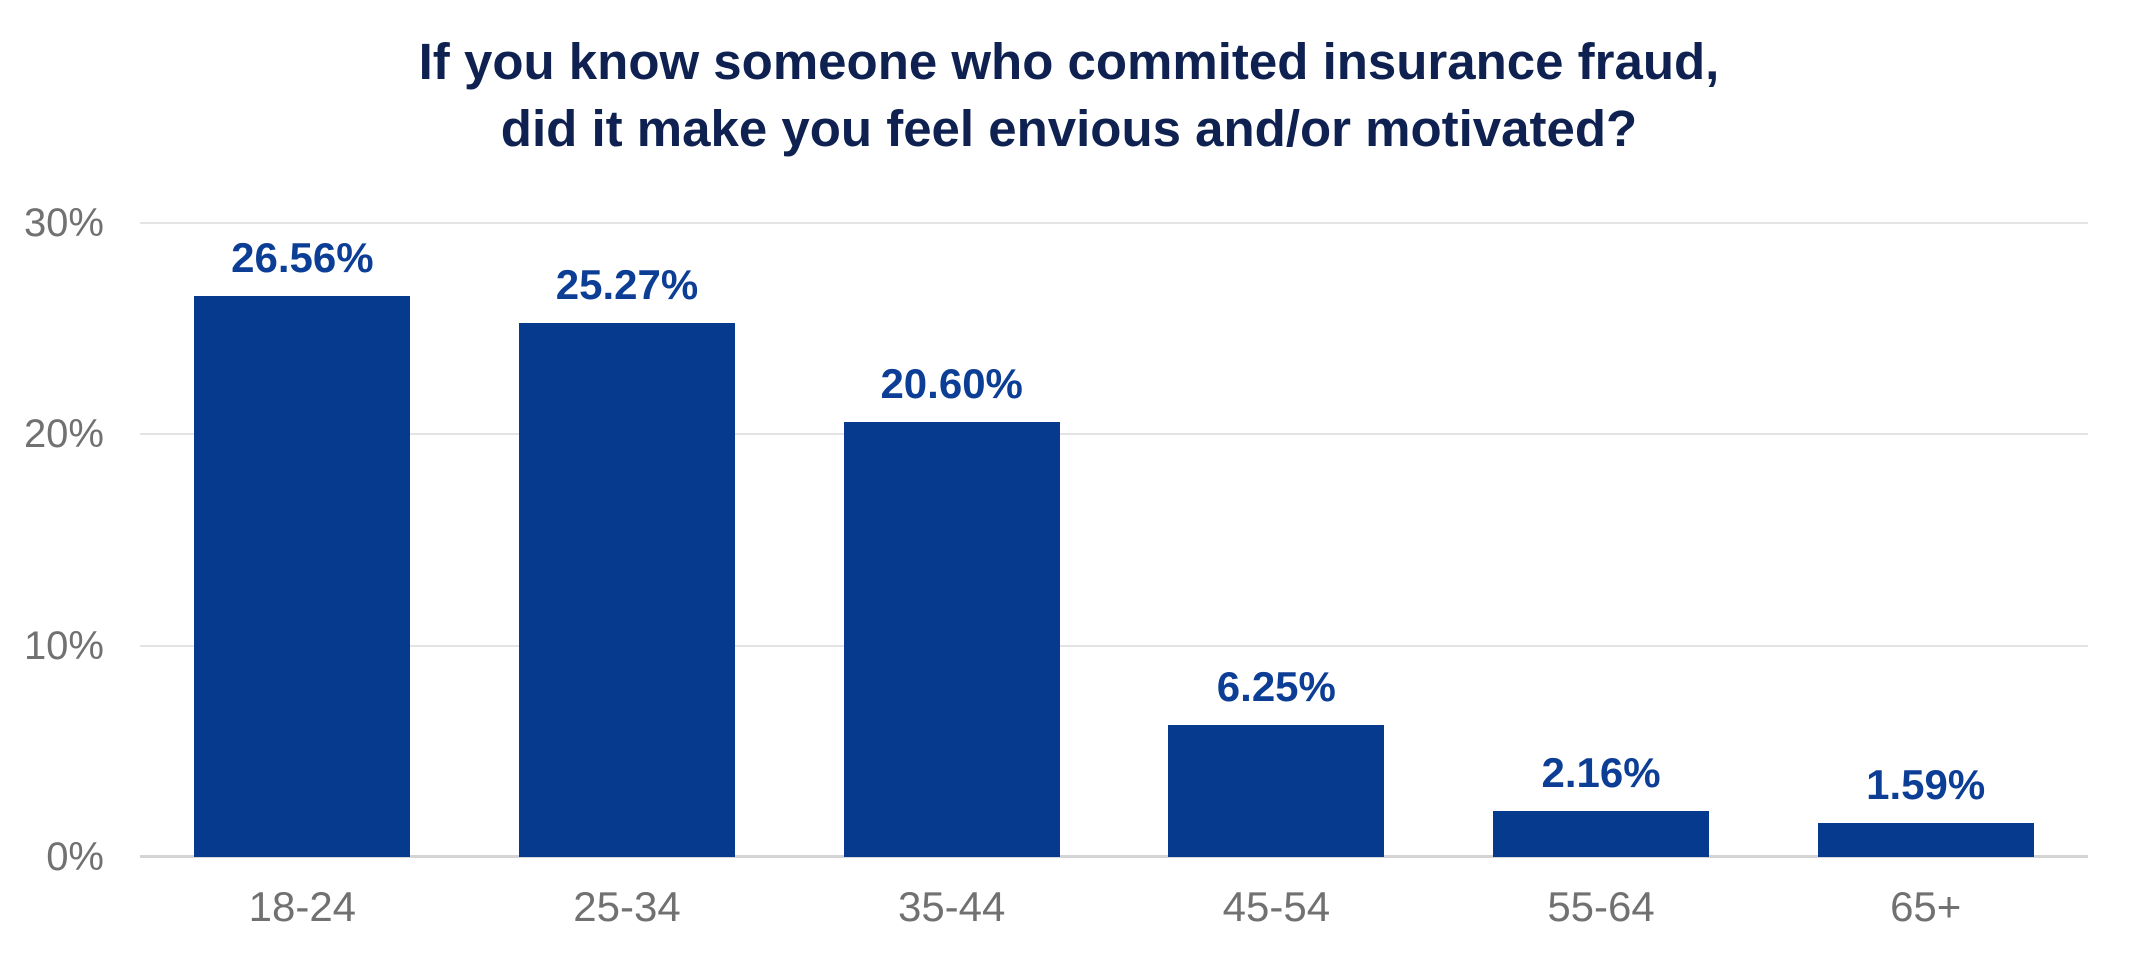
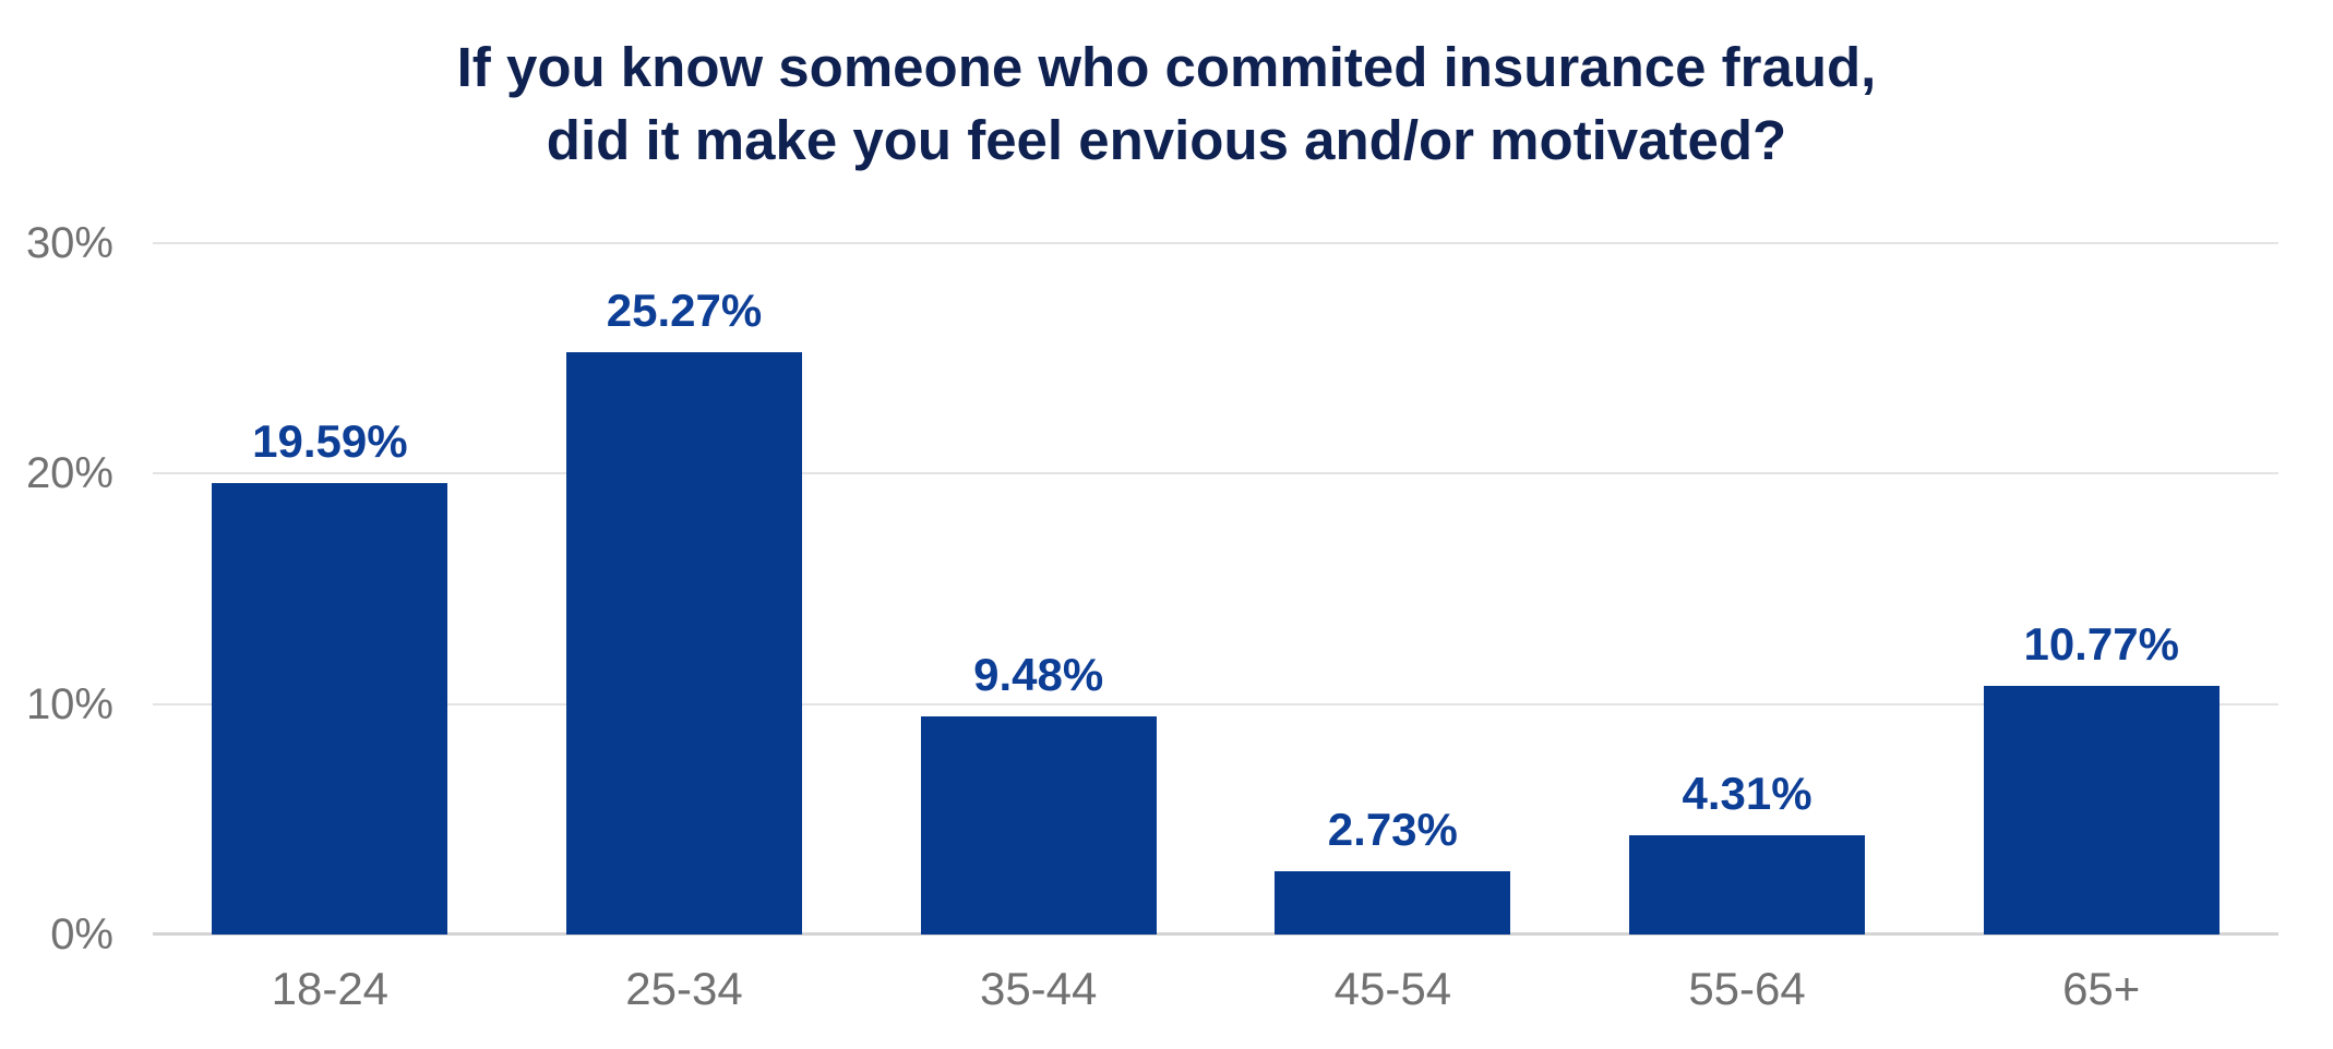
18-24: 26.56% -> 19.59%
35-44: 20.60% -> 9.48%
45-54: 6.25% -> 2.73%
55-64: 2.16% -> 4.31%
65+: 1.59% -> 10.77%
